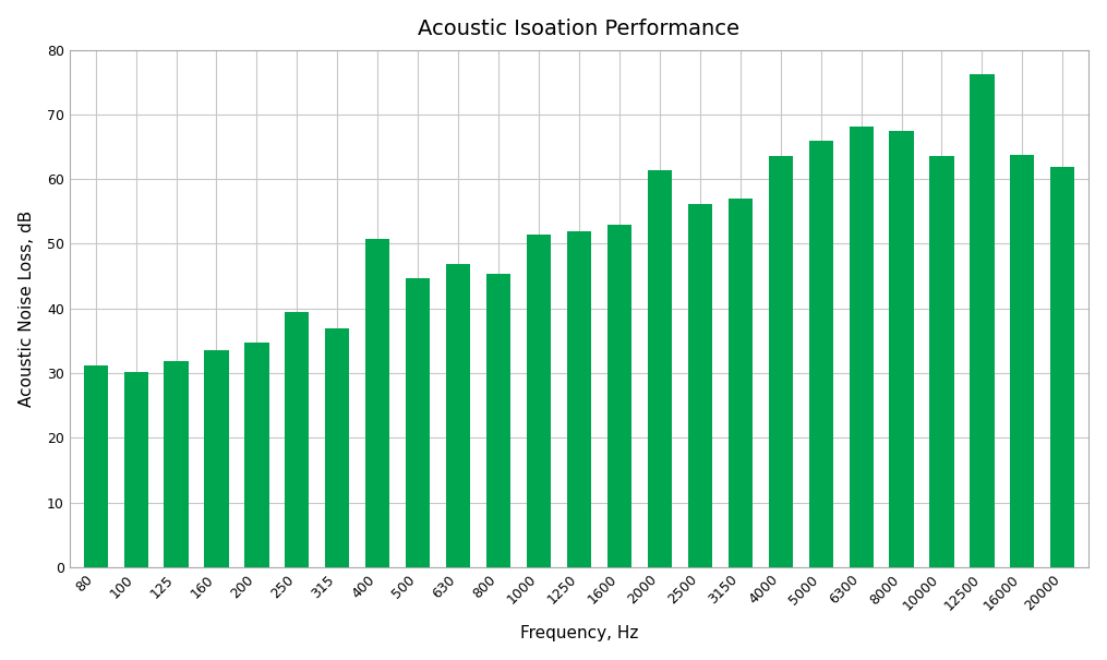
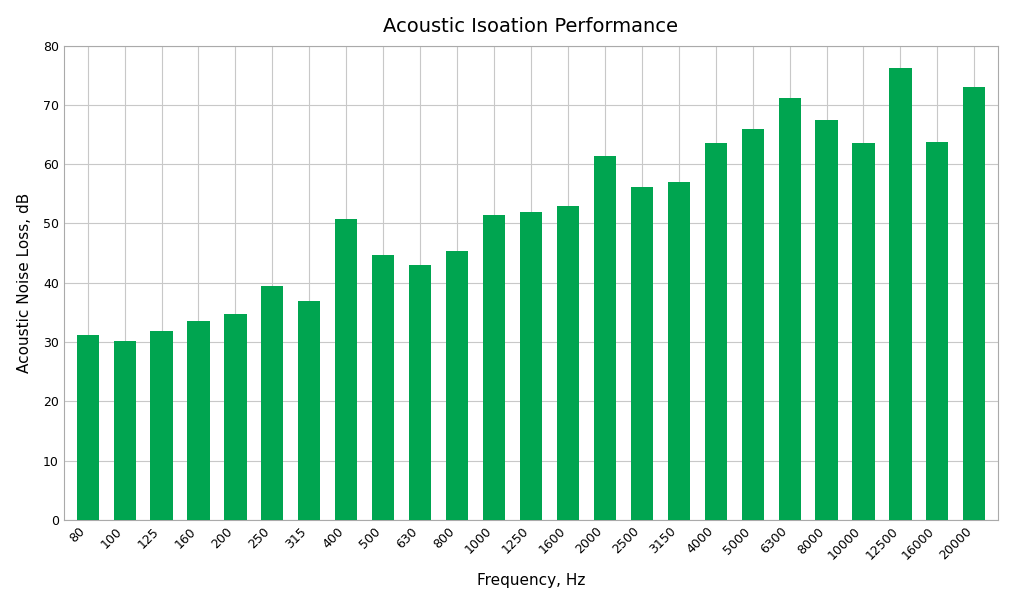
630: 46.8 -> 43.0
6300: 68.2 -> 71.2
20000: 61.8 -> 73.0
